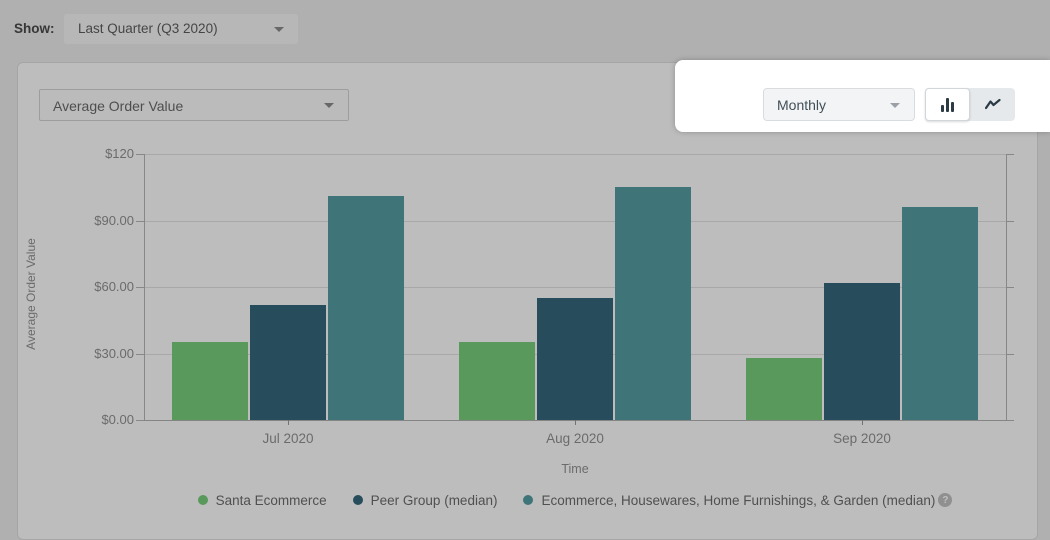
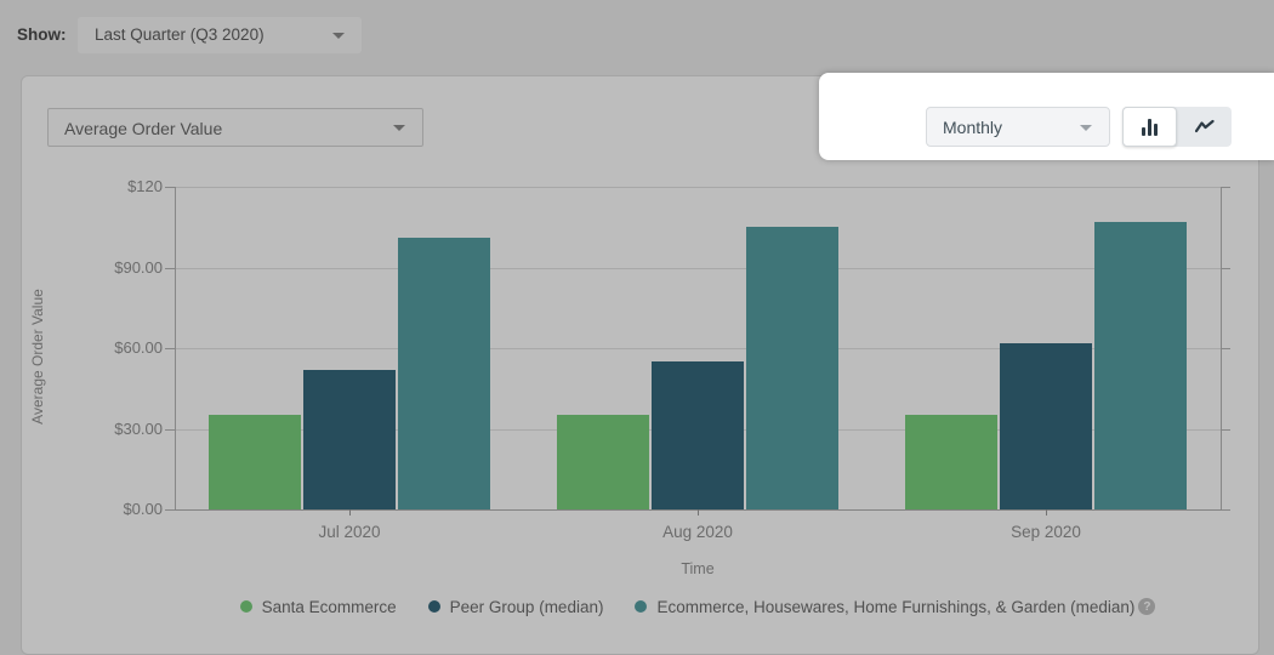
Santa Ecommerce/Sep 2020: $28 -> $35
Ecommerce, Housewares, Home Furnishings, & Garden (median)/Sep 2020: $96 -> $107
